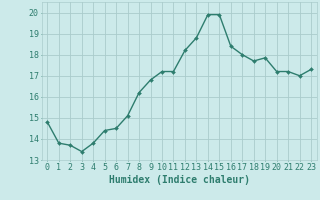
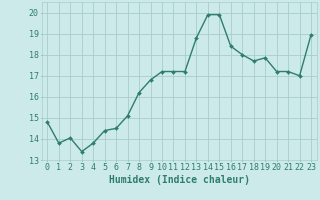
2: 13.70 -> 14.05
12: 18.20 -> 17.20
23: 17.30 -> 18.95
